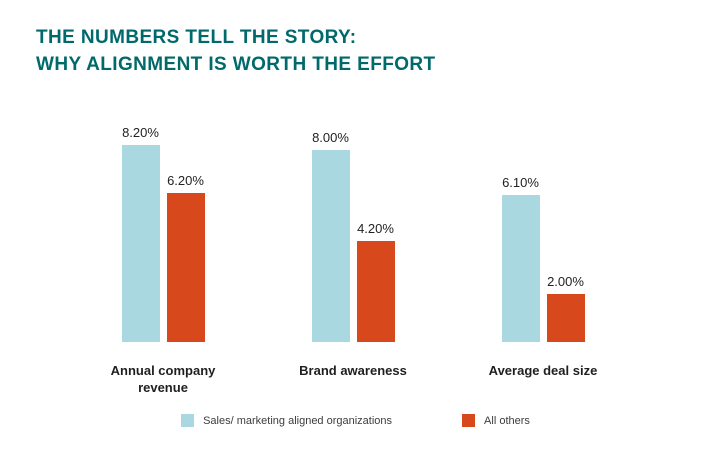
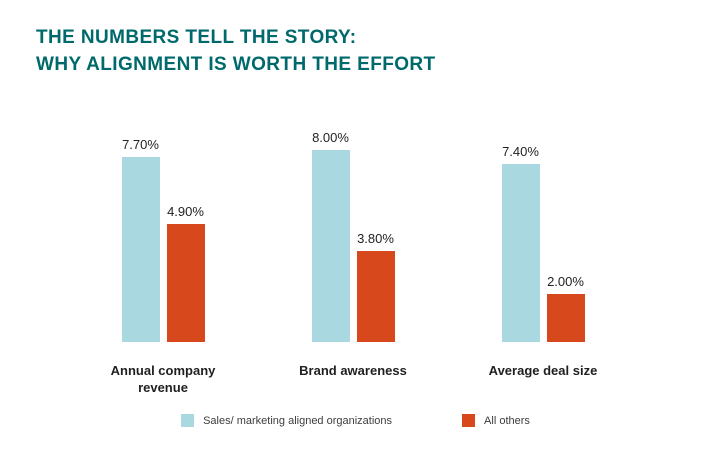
Sales/ marketing aligned organizations/Annual company revenue: 8.20% -> 7.70%
All others/Annual company revenue: 6.20% -> 4.90%
All others/Brand awareness: 4.20% -> 3.80%
Sales/ marketing aligned organizations/Average deal size: 6.10% -> 7.40%
